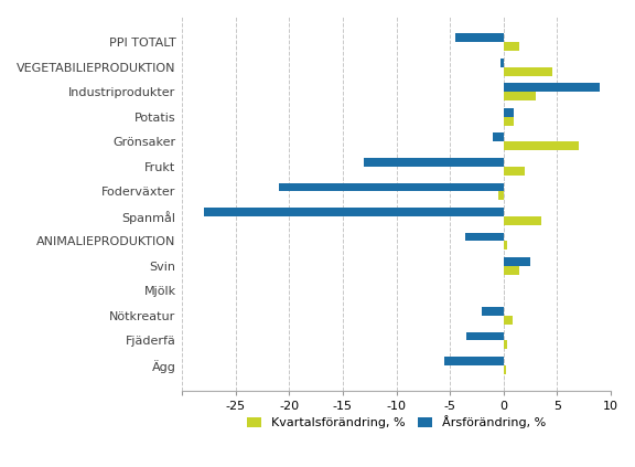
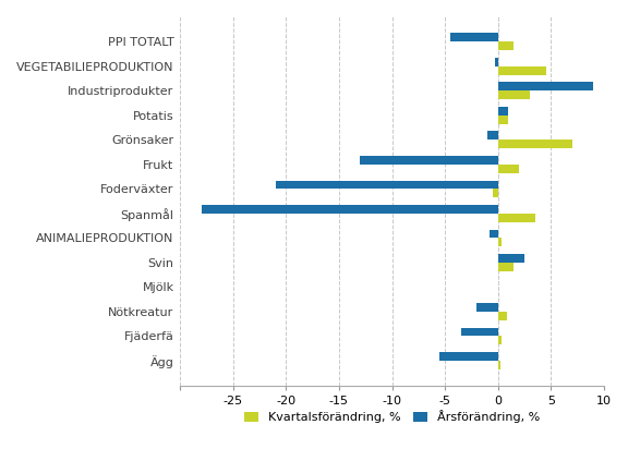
Årsförändring, %/ANIMALIEPRODUKTION: -3.6 -> -0.8
